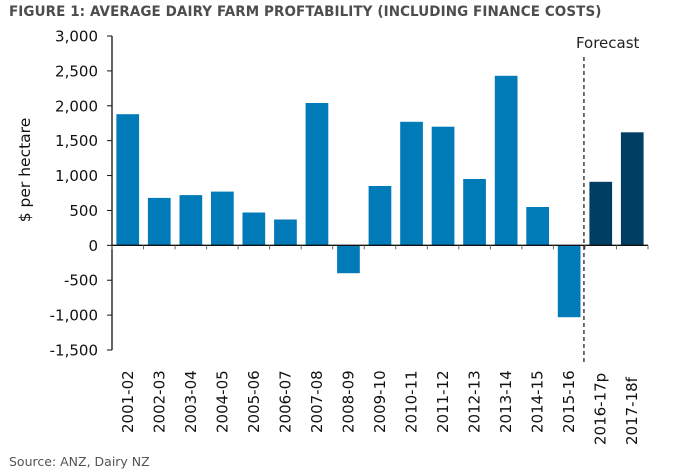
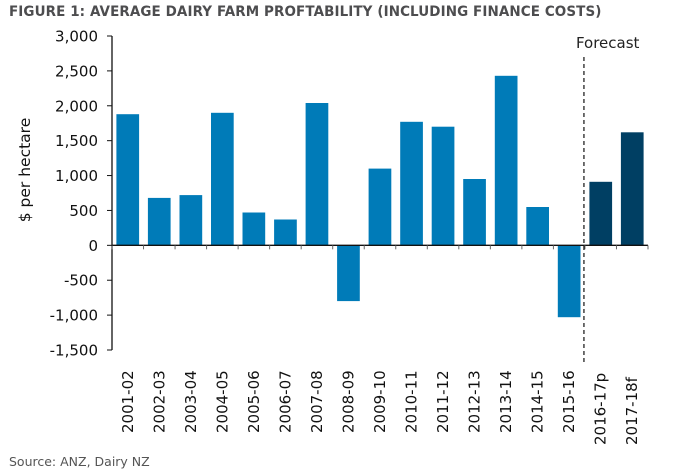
2004-05: 800 -> 1900
2008-09: -400 -> -800
2009-10: 800 -> 1100
